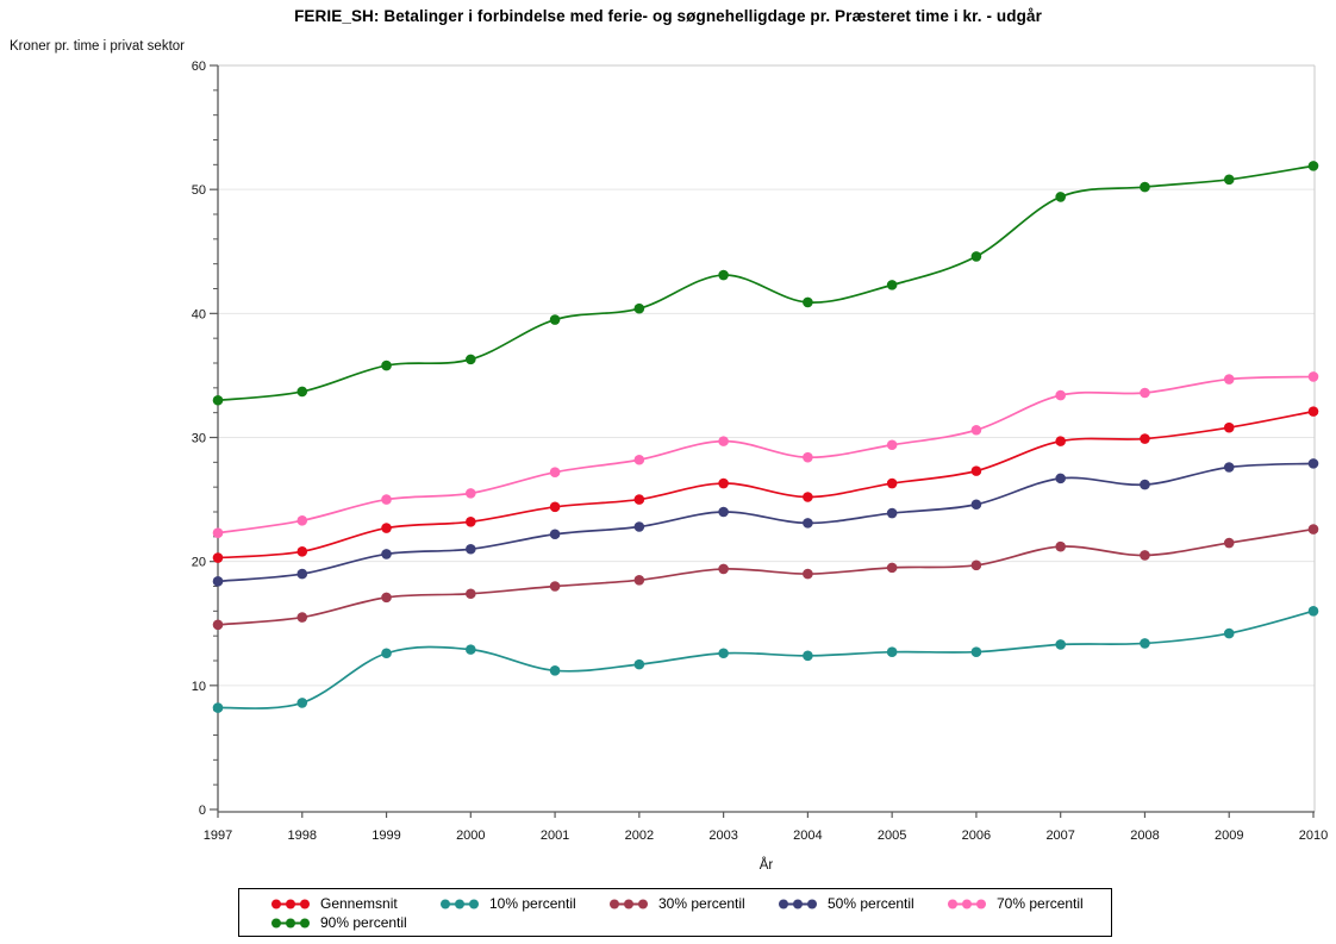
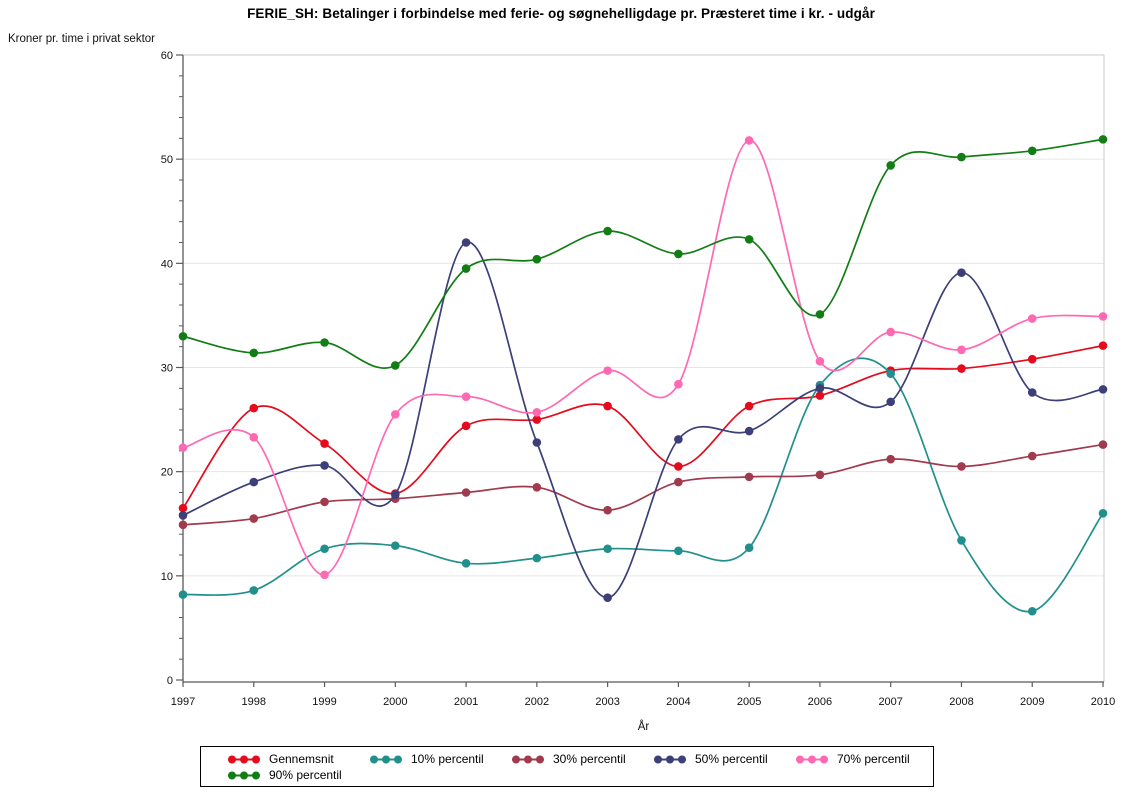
Gennemsnit/1997: 20.3 -> 16.5
50% percentil/1997: 18.4 -> 15.8
Gennemsnit/1998: 20.8 -> 26.1
90% percentil/1998: 33.7 -> 31.4
70% percentil/1999: 25.0 -> 10.1
90% percentil/1999: 35.8 -> 32.4
Gennemsnit/2000: 23.2 -> 17.9
50% percentil/2000: 21.0 -> 17.8
90% percentil/2000: 36.3 -> 30.2
50% percentil/2001: 22.2 -> 42.0
70% percentil/2002: 28.2 -> 25.7
30% percentil/2003: 19.4 -> 16.3
50% percentil/2003: 24.0 -> 7.9
Gennemsnit/2004: 25.2 -> 20.5
70% percentil/2005: 29.4 -> 51.8
10% percentil/2006: 12.7 -> 28.3
50% percentil/2006: 24.6 -> 28.0
90% percentil/2006: 44.6 -> 35.1
10% percentil/2007: 13.3 -> 29.4
50% percentil/2008: 26.2 -> 39.1
70% percentil/2008: 33.6 -> 31.7
10% percentil/2009: 14.2 -> 6.6
